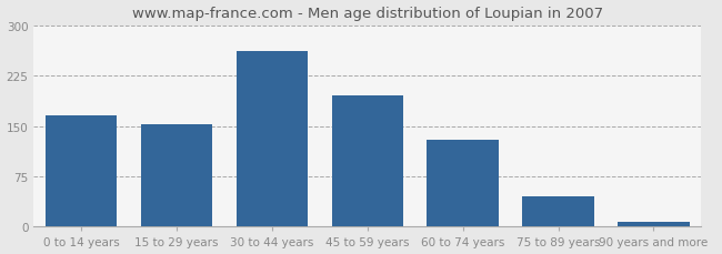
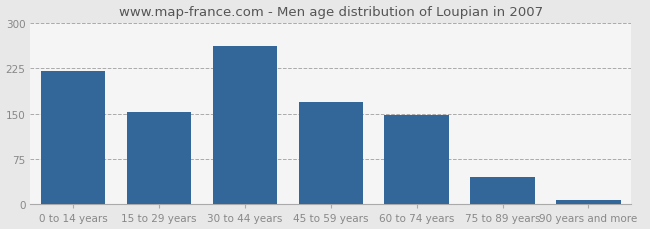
0 to 14 years: 166 -> 220
45 to 59 years: 196 -> 170
60 to 74 years: 130 -> 147
